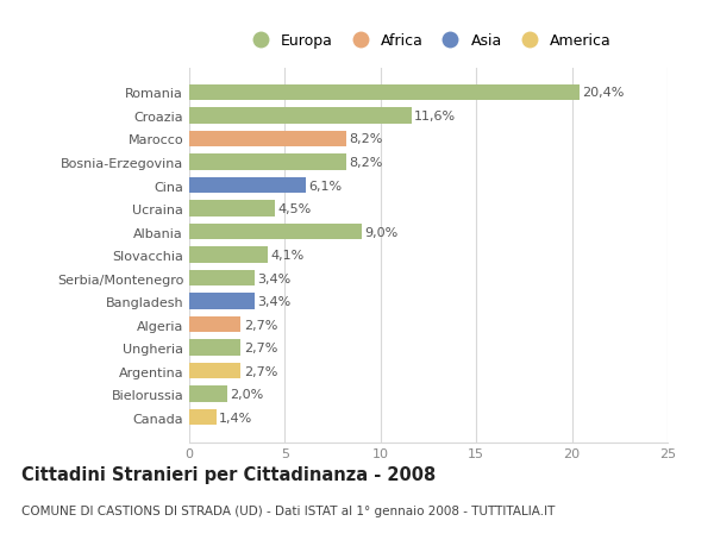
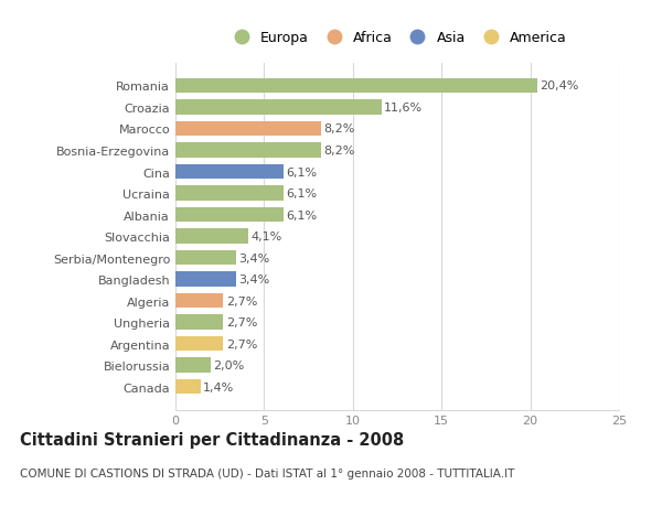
Ucraina: 4,5% -> 6,1%
Albania: 9,0% -> 6,1%
